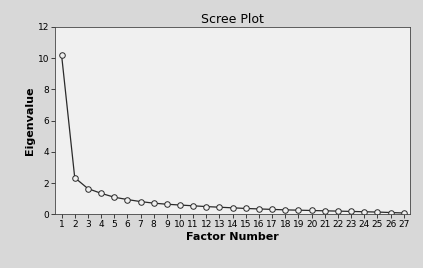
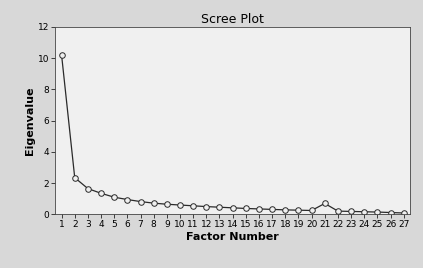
21: 0.2 -> 0.7
